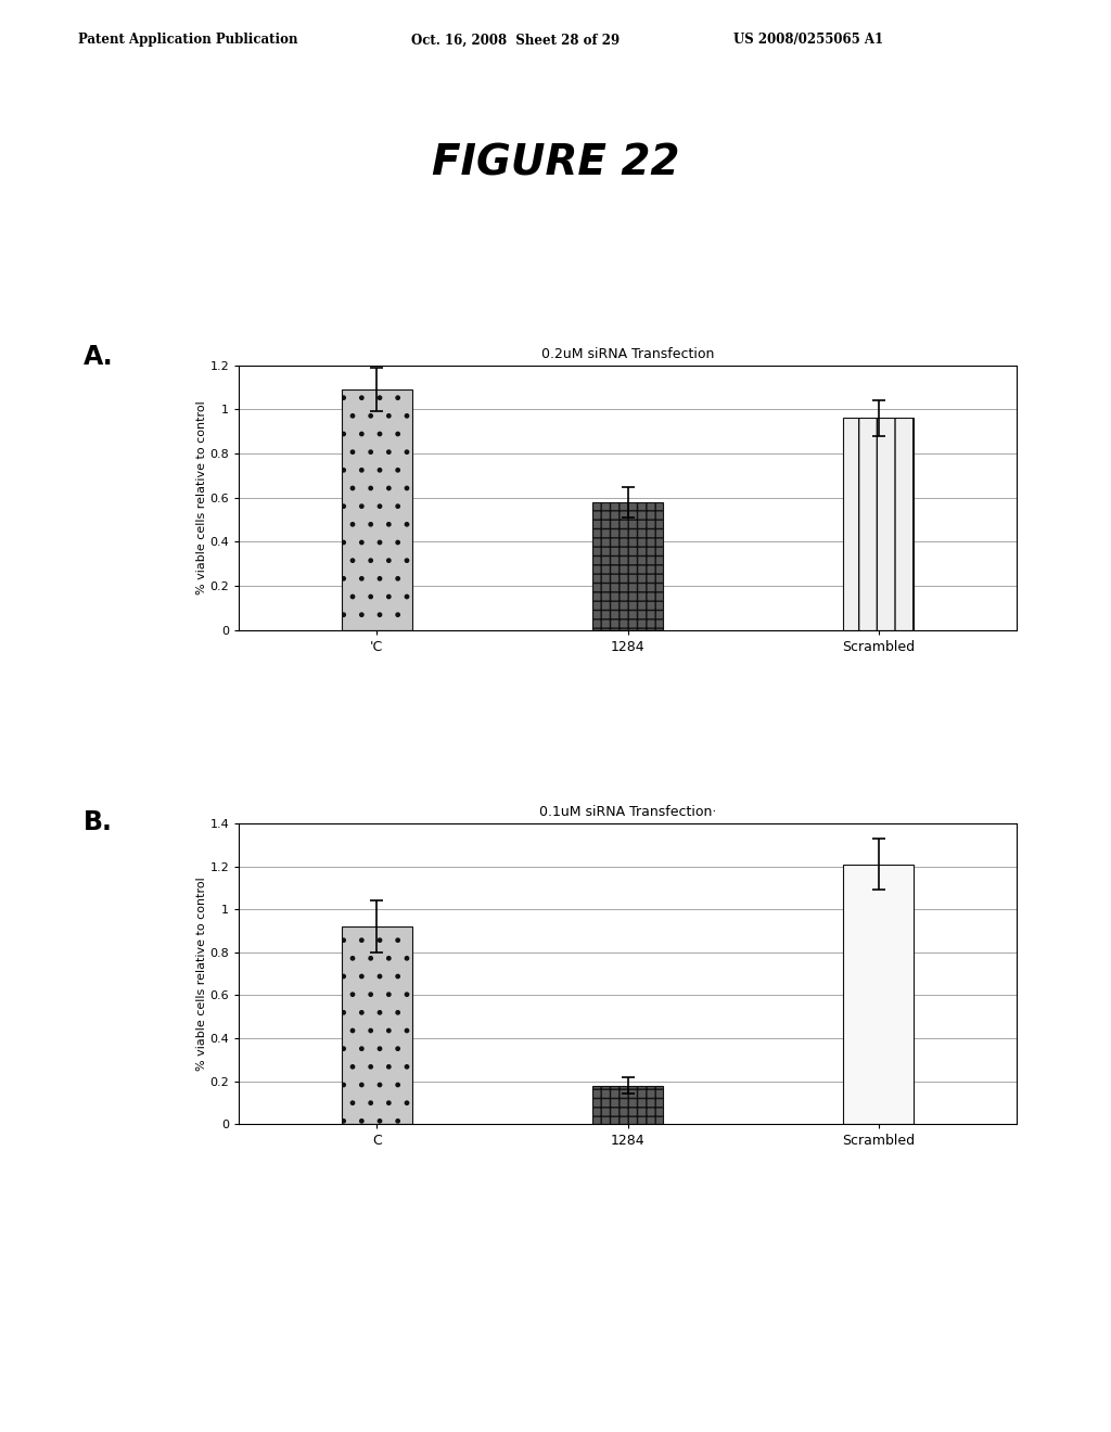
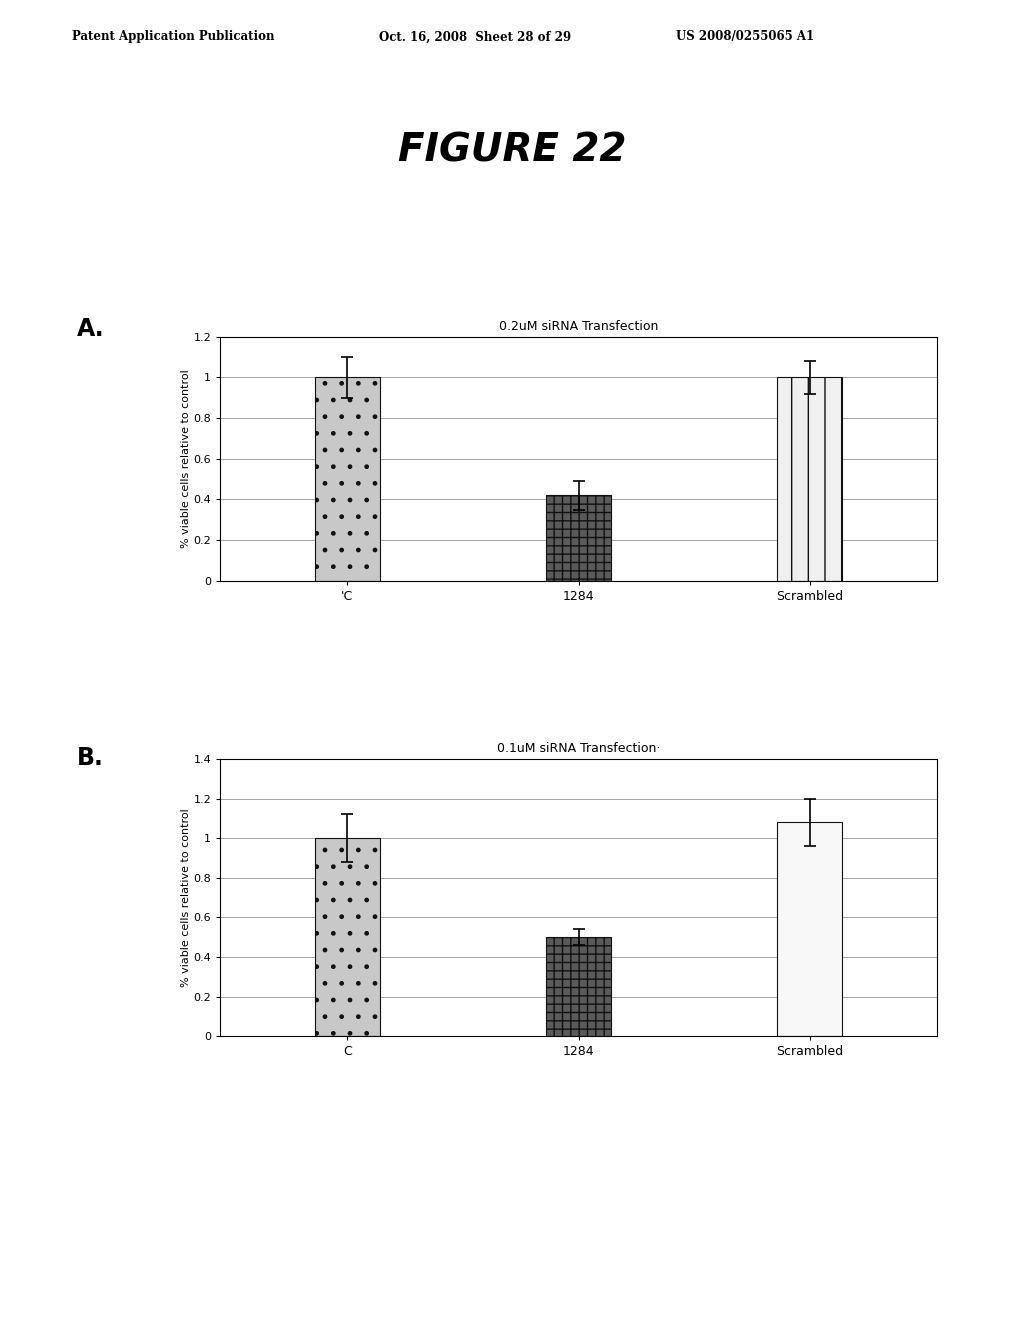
0.2uM siRNA Transfection/'C: 1.09 -> 1.00
0.2uM siRNA Transfection/1284: 0.58 -> 0.42
0.2uM siRNA Transfection/Scrambled: 0.96 -> 1.00
0.1uM siRNA Transfection·/C: 0.92 -> 1.00
0.1uM siRNA Transfection·/1284: 0.18 -> 0.50
0.1uM siRNA Transfection·/Scrambled: 1.21 -> 1.08
